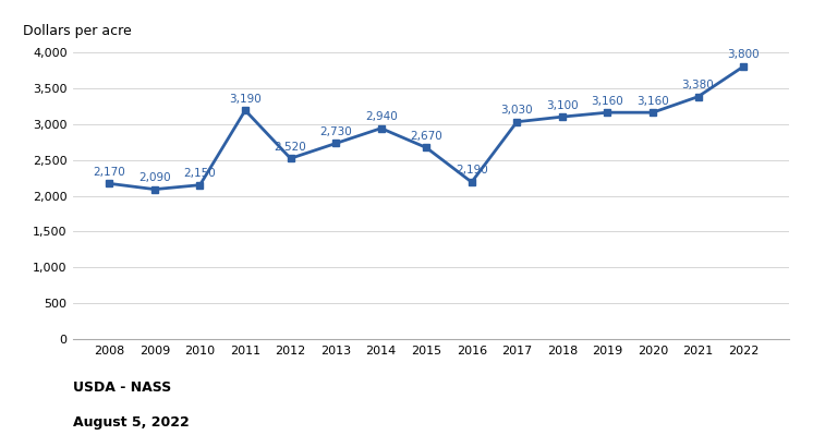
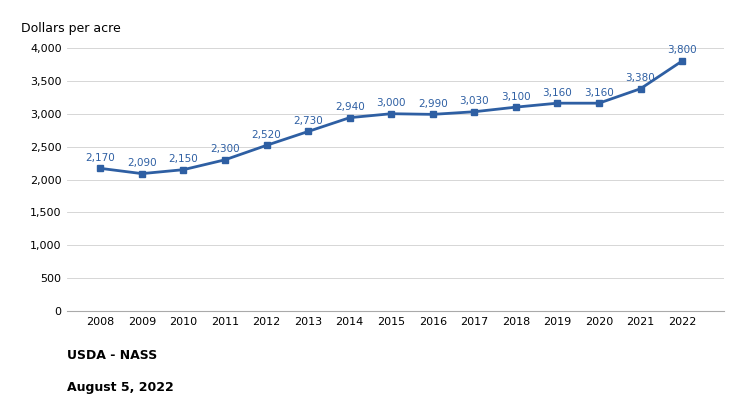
2011: 3,190 -> 2,300
2015: 2,670 -> 3,000
2016: 2,190 -> 2,990
